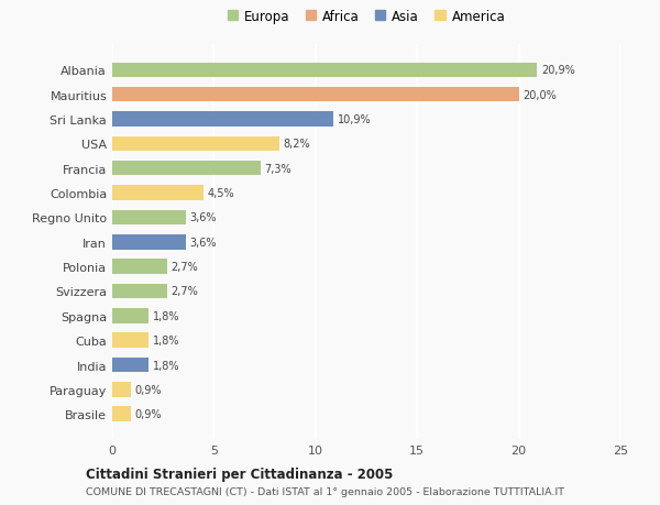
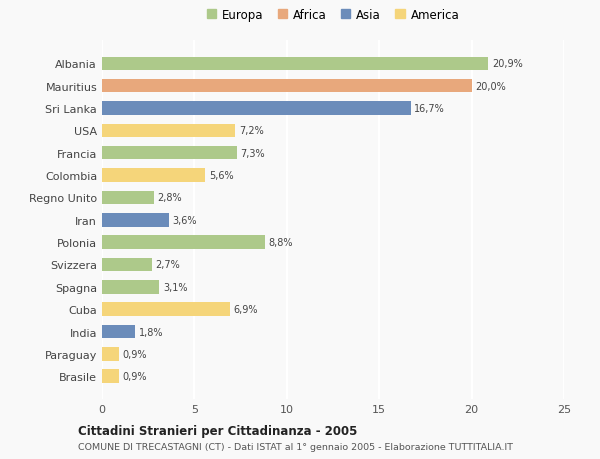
Sri Lanka: 10,9% -> 16,7%
USA: 8,2% -> 7,2%
Colombia: 4,5% -> 5,6%
Regno Unito: 3,6% -> 2,8%
Polonia: 2,7% -> 8,8%
Spagna: 1,8% -> 3,1%
Cuba: 1,8% -> 6,9%
